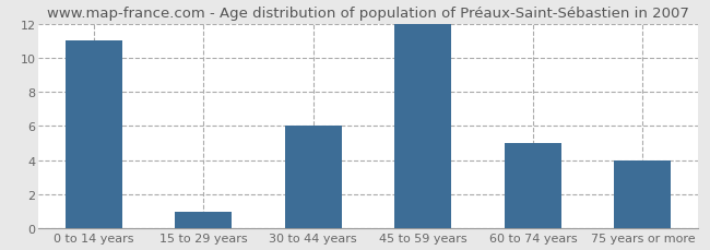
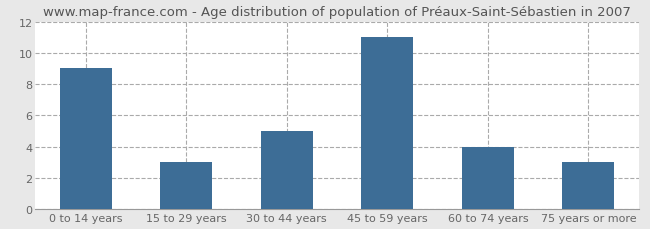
0 to 14 years: 11 -> 9
15 to 29 years: 1 -> 3
30 to 44 years: 6 -> 5
45 to 59 years: 12 -> 11
60 to 74 years: 5 -> 4
75 years or more: 4 -> 3
